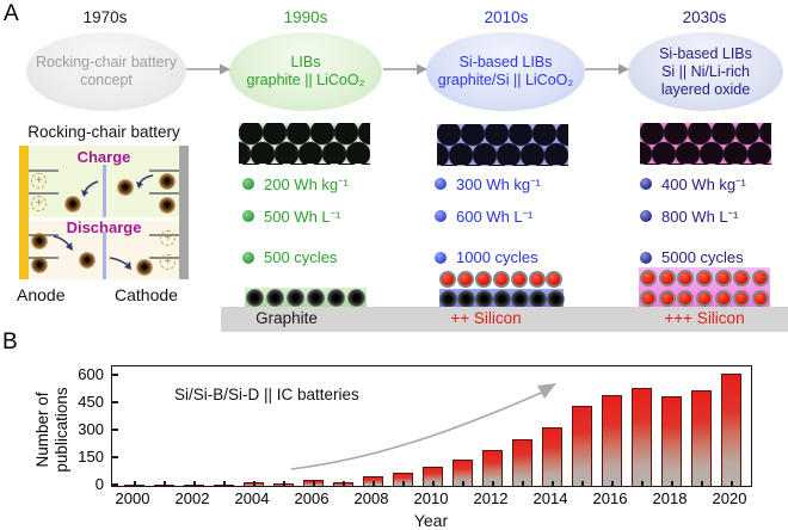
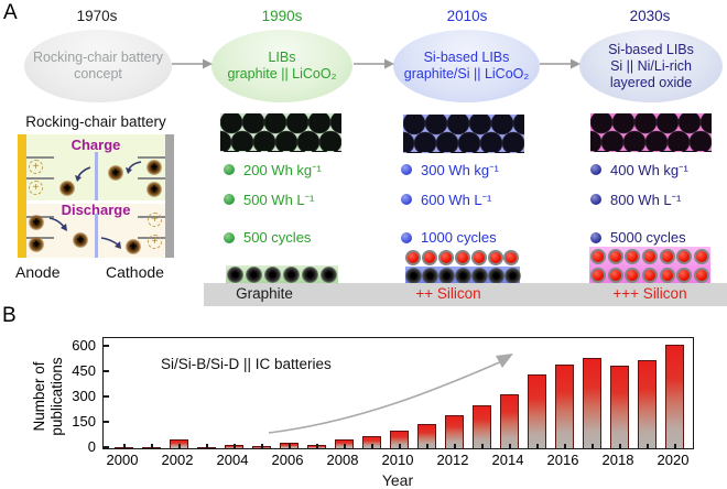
2002: 10 -> 50
